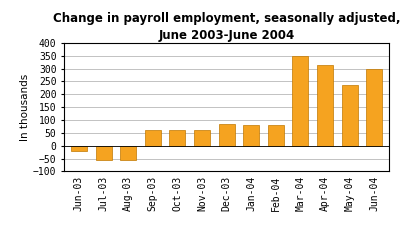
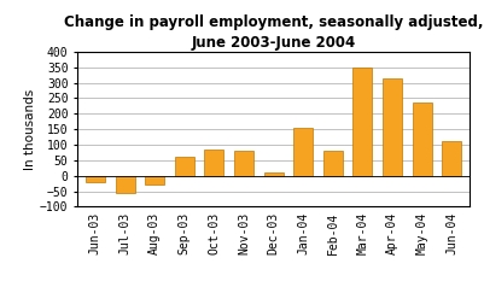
Aug-03: -55 -> -30
Oct-03: 60 -> 85
Nov-03: 60 -> 80
Dec-03: 85 -> 10
Jan-04: 80 -> 155
Jun-04: 300 -> 110
